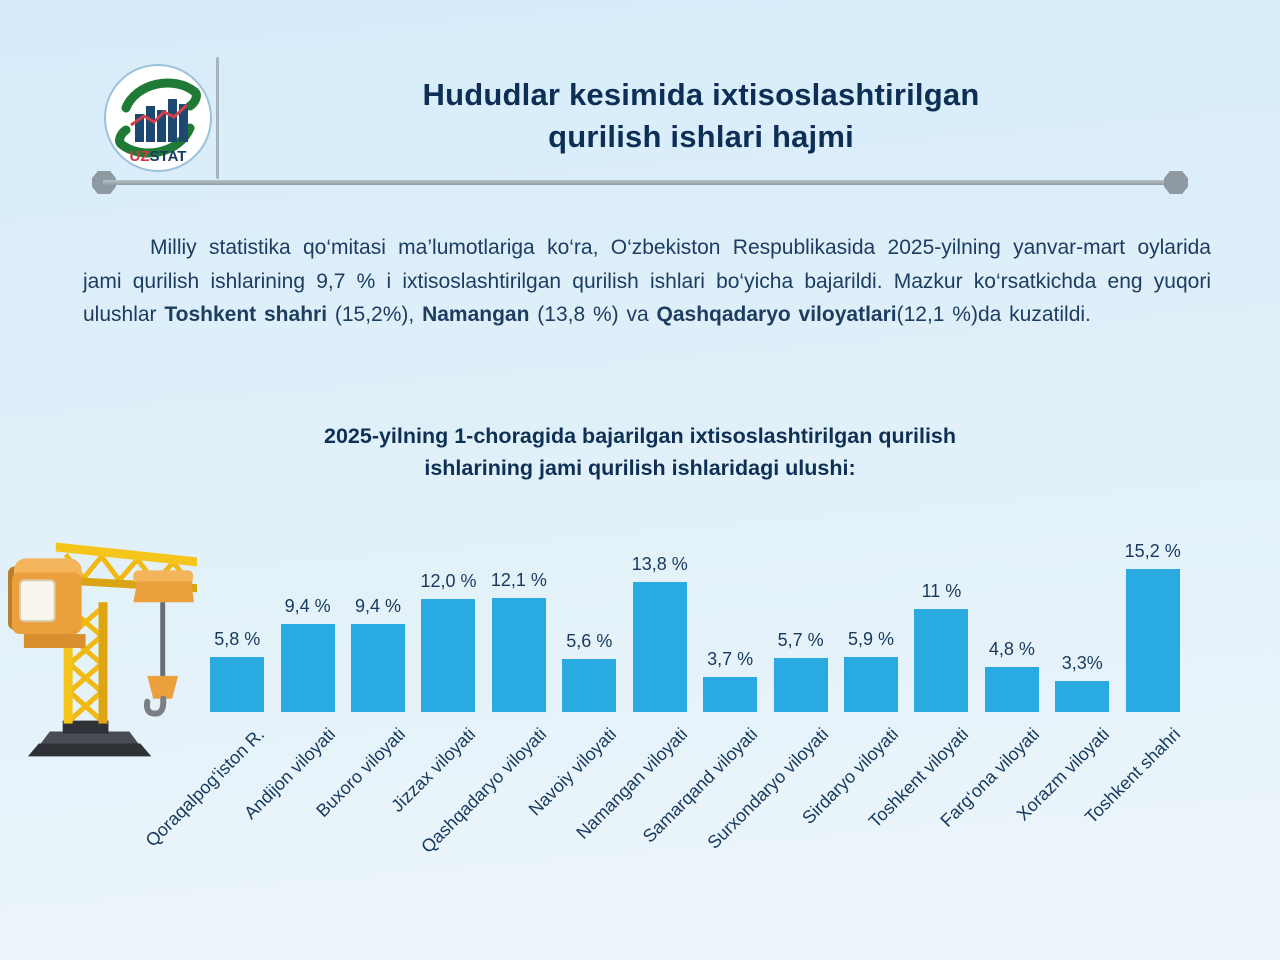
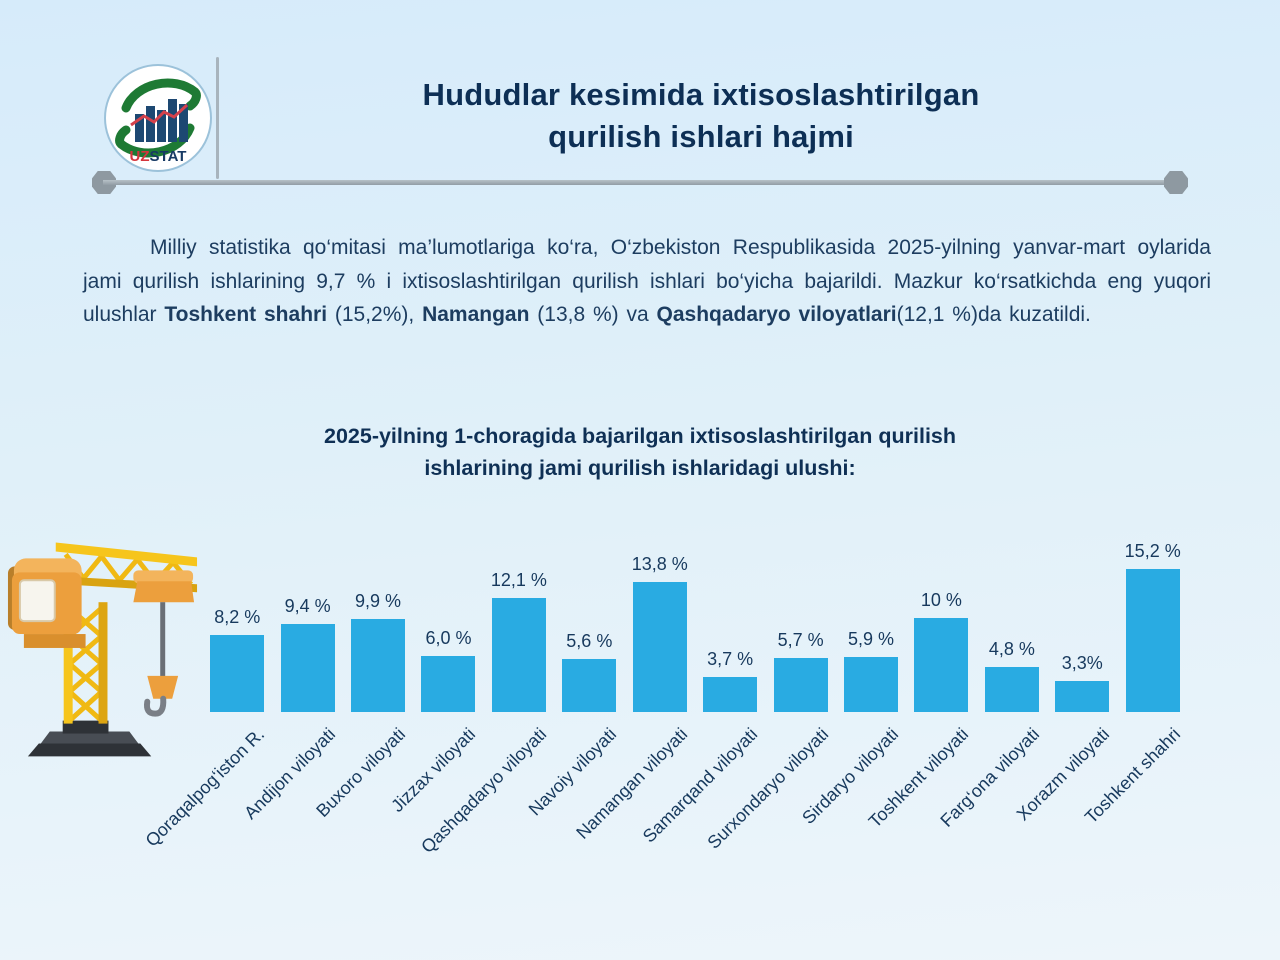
Qoraqalpog‘iston R.: 5,8 -> 8,2
Buxoro viloyati: 9,4 -> 9,9
Jizzax viloyati: 12,0 -> 6,0
Toshkent viloyati: 11 -> 10
